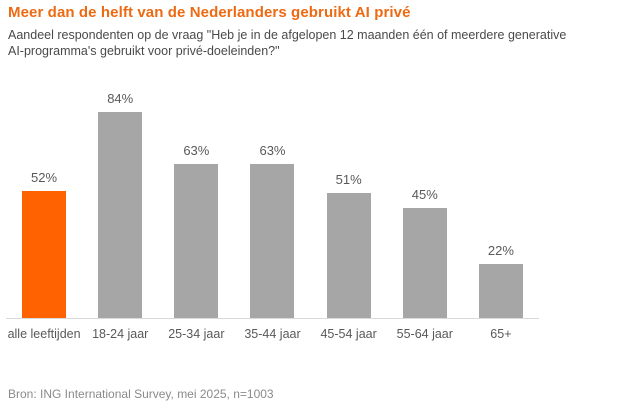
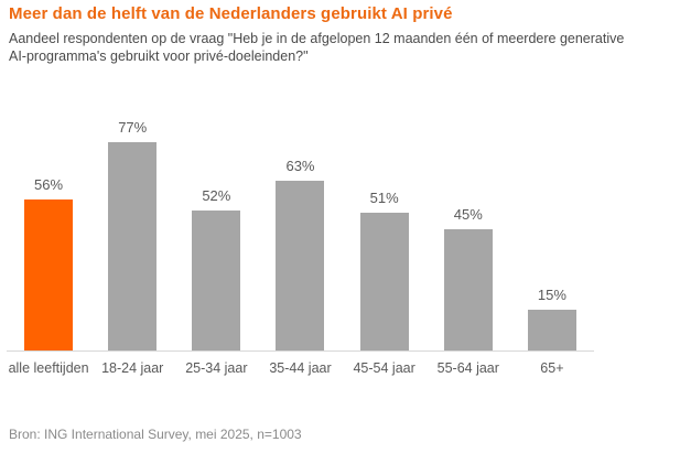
alle leeftijden: 52% -> 56%
18-24 jaar: 84% -> 77%
25-34 jaar: 63% -> 52%
65+: 22% -> 15%
